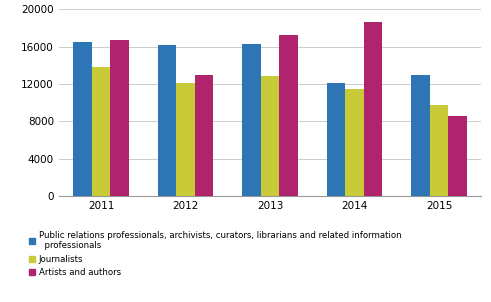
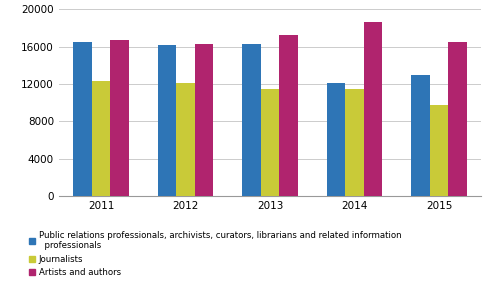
Journalists/2011: 13800 -> 12300
Artists and authors/2012: 13000 -> 16300
Journalists/2013: 12800 -> 11500
Artists and authors/2015: 8600 -> 16500
